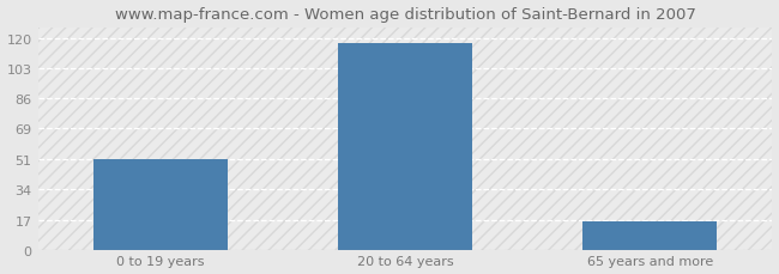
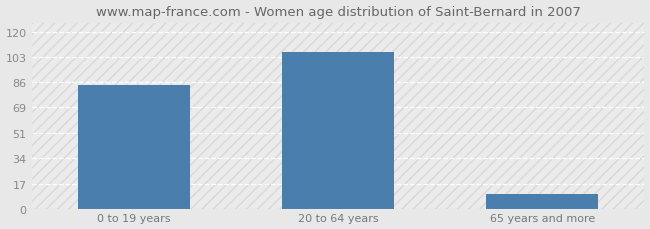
0 to 19 years: 51 -> 84
20 to 64 years: 117 -> 106
65 years and more: 16 -> 10
